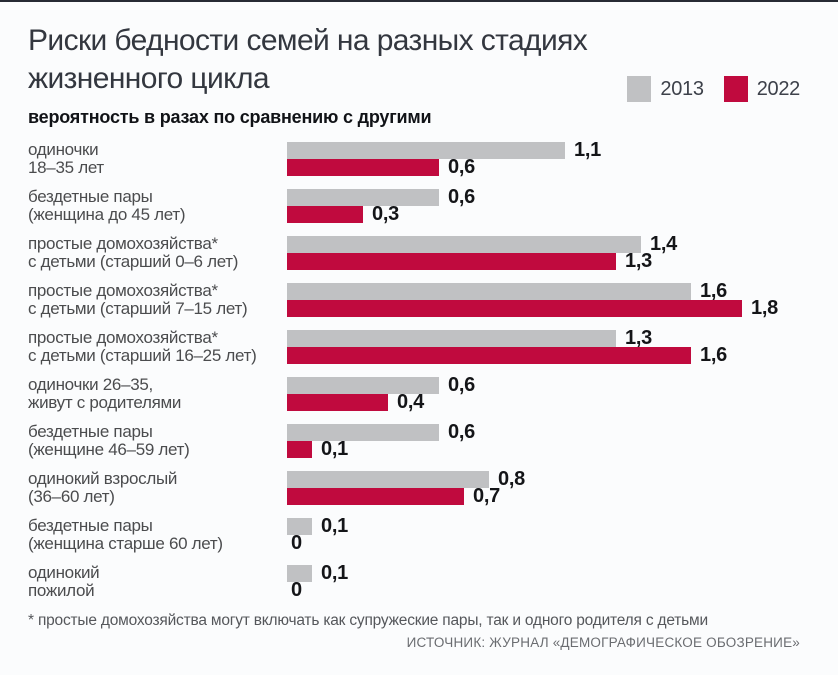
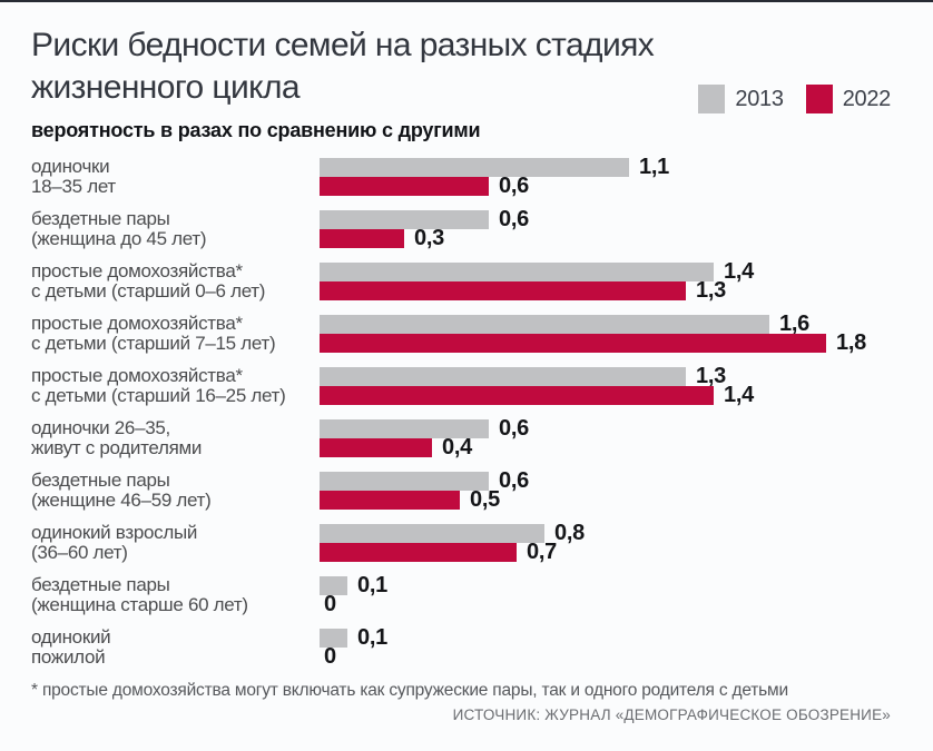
2022/простые домохозяйства* с детьми (старший 16–25 лет): 1,6 -> 1,4
2022/бездетные пары (женщине 46–59 лет): 0,1 -> 0,5
